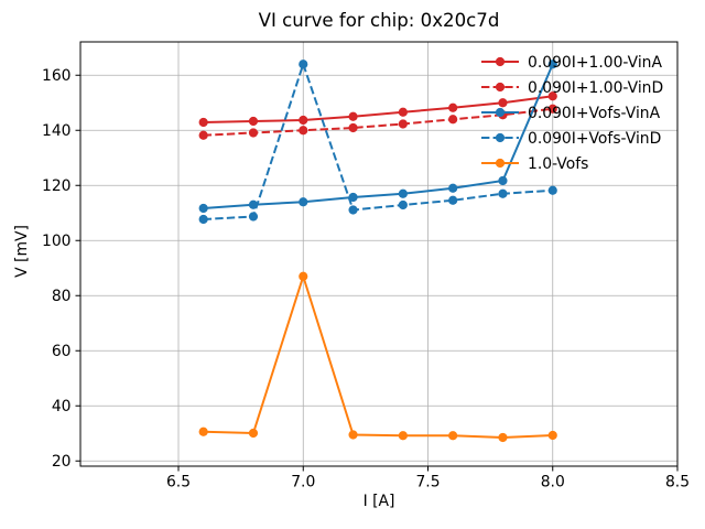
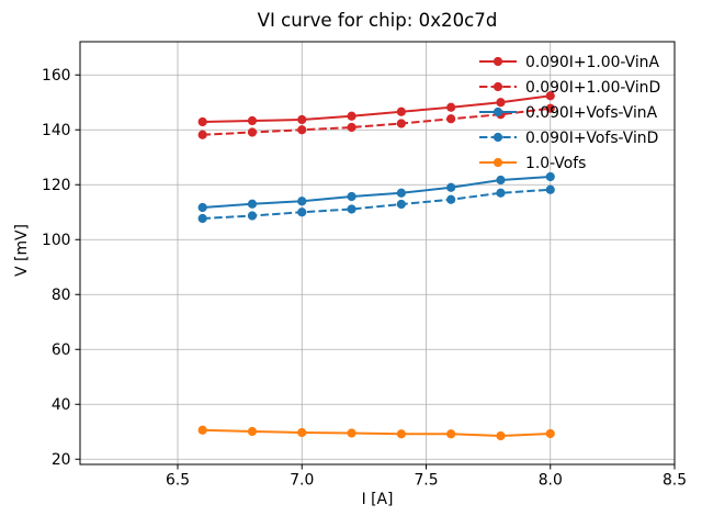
0.090I+Vofs-VinD/7.0: 164 -> 110
1.0-Vofs/7.0: 87 -> 30
0.090I+Vofs-VinA/8.0: 164 -> 123
